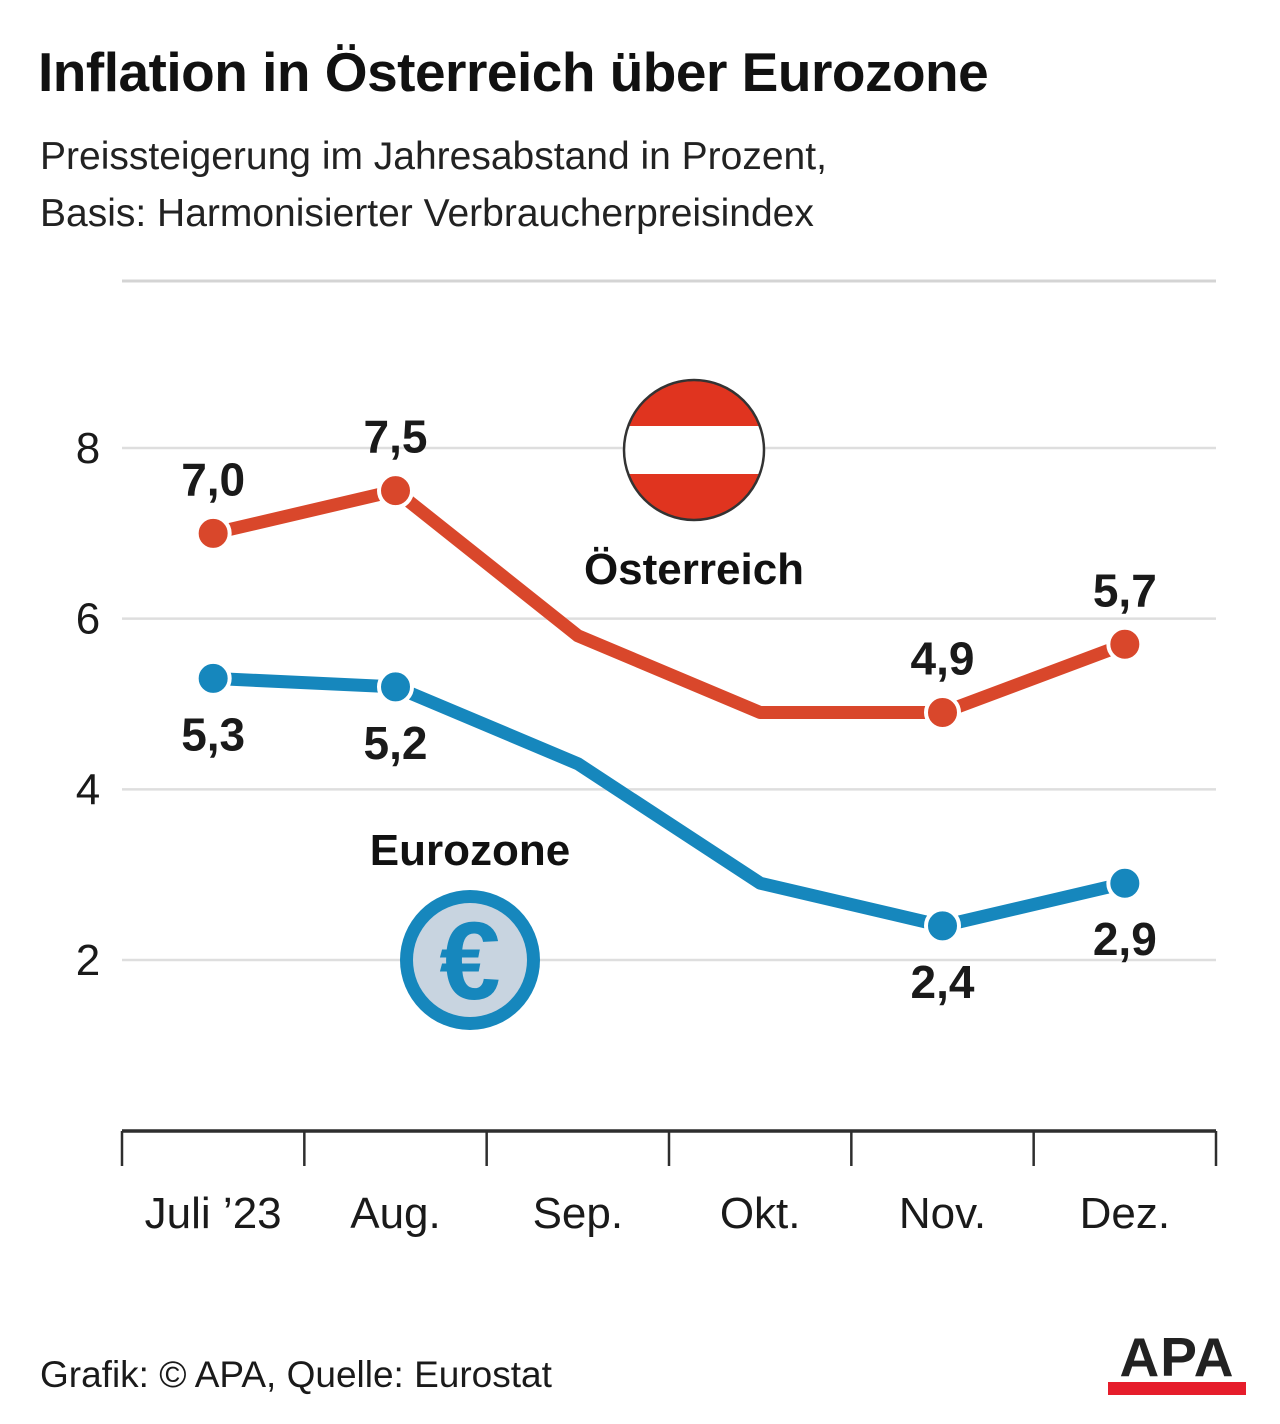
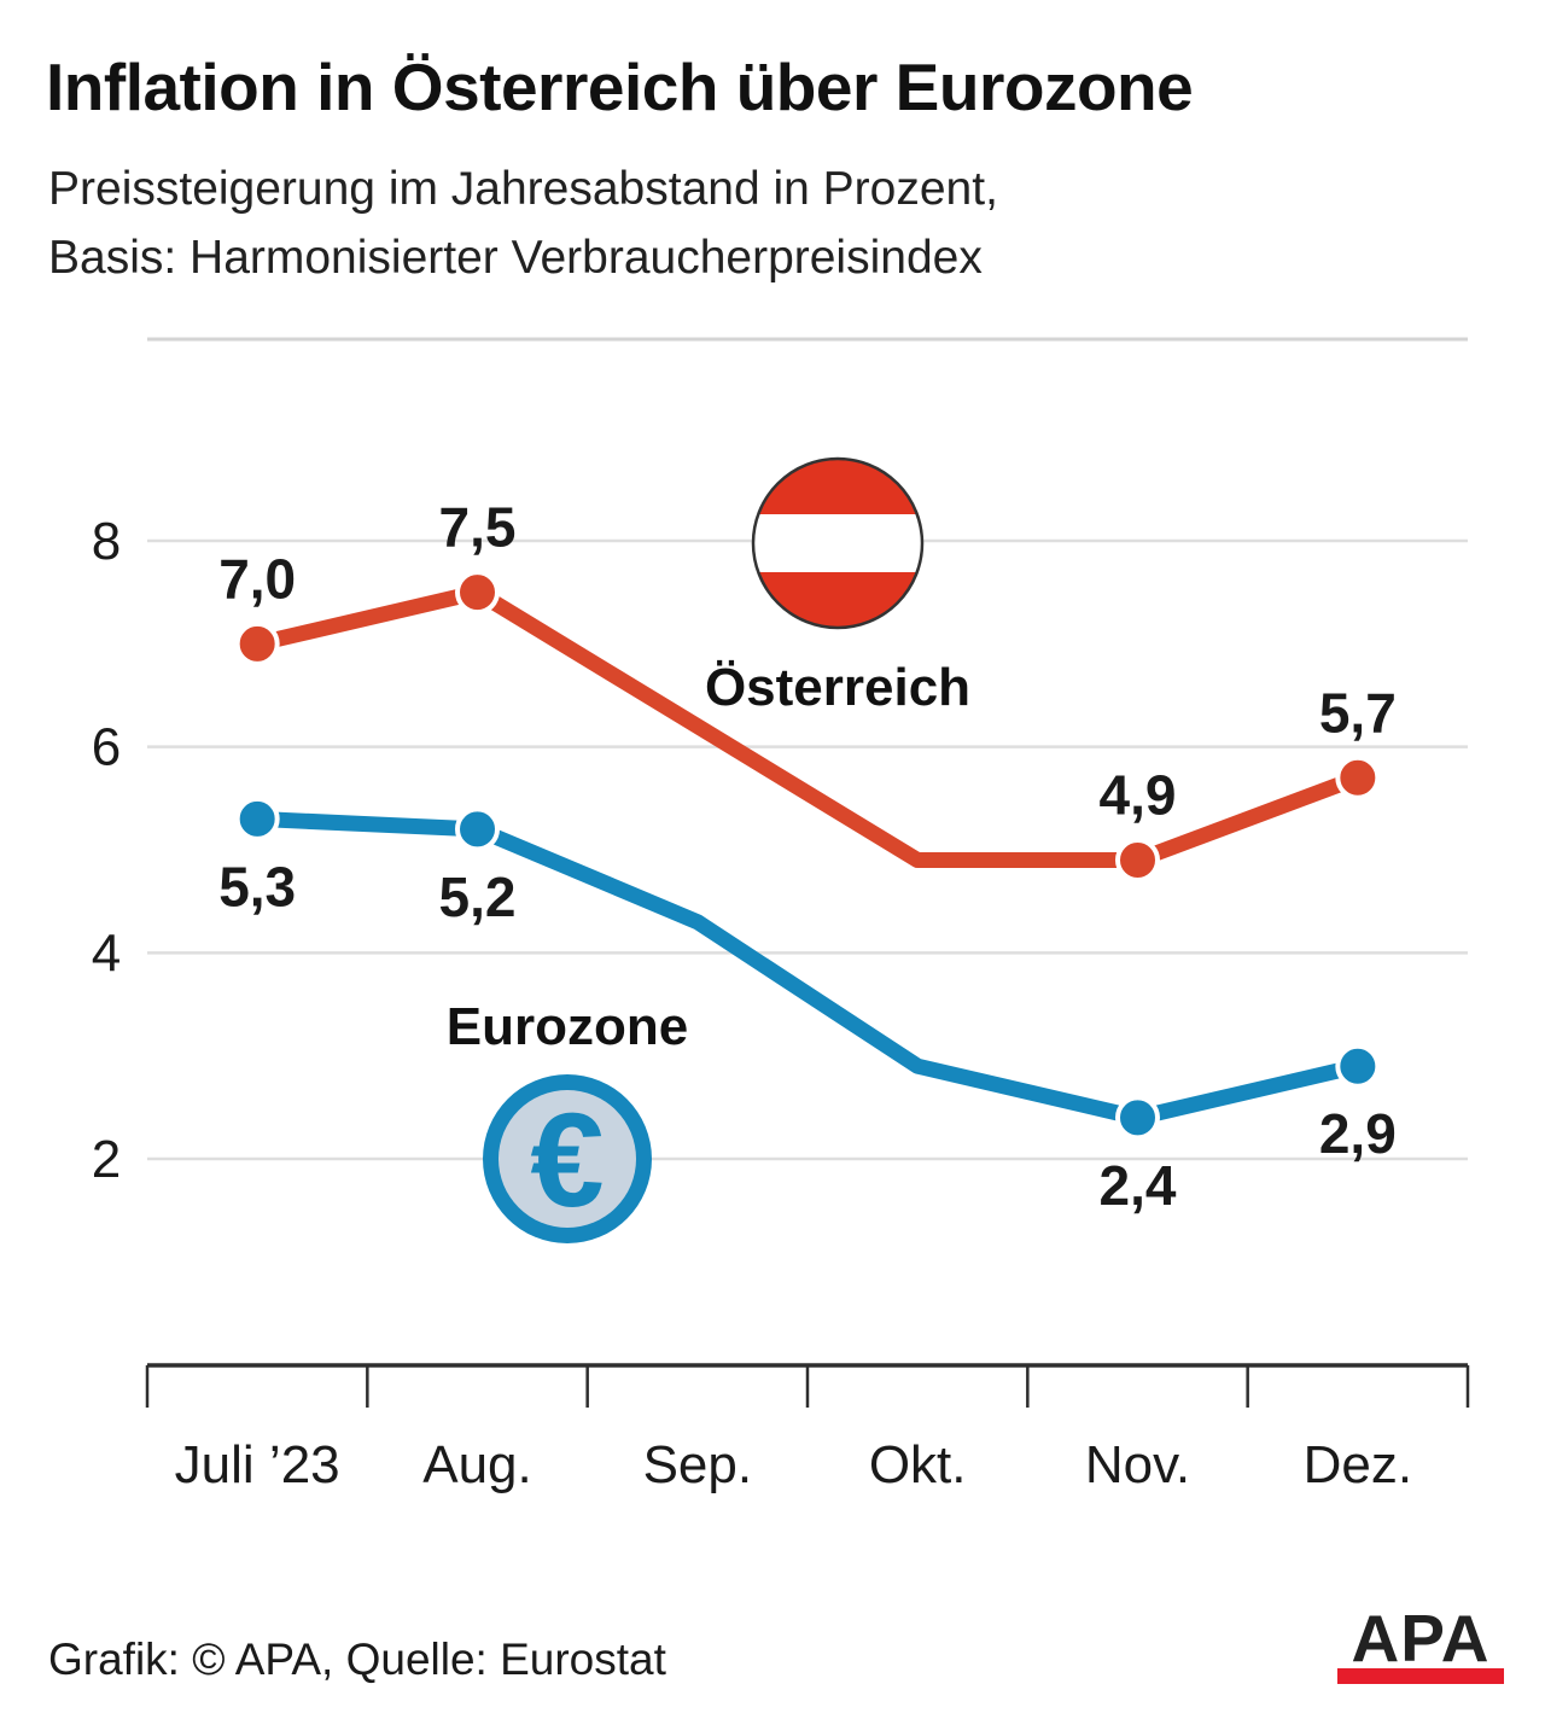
Österreich/Sep.: 5.8 -> 6.2
